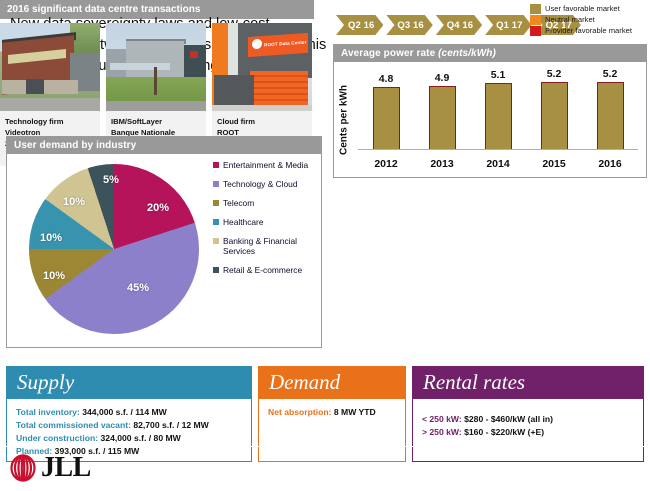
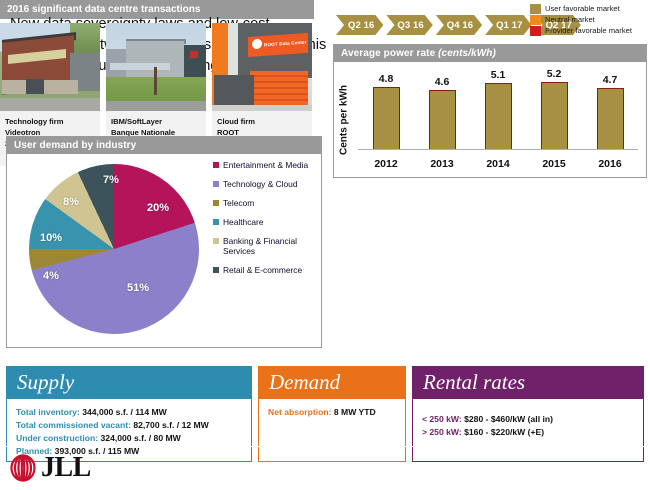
Average power rate (cents/kWh)/2013: 4.9 -> 4.6
Average power rate (cents/kWh)/2016: 5.2 -> 4.7
User demand by industry/Technology & Cloud: 45% -> 51%
User demand by industry/Telecom: 10% -> 4%
User demand by industry/Banking & Financial Services: 10% -> 8%
User demand by industry/Retail & E-commerce: 5% -> 7%
